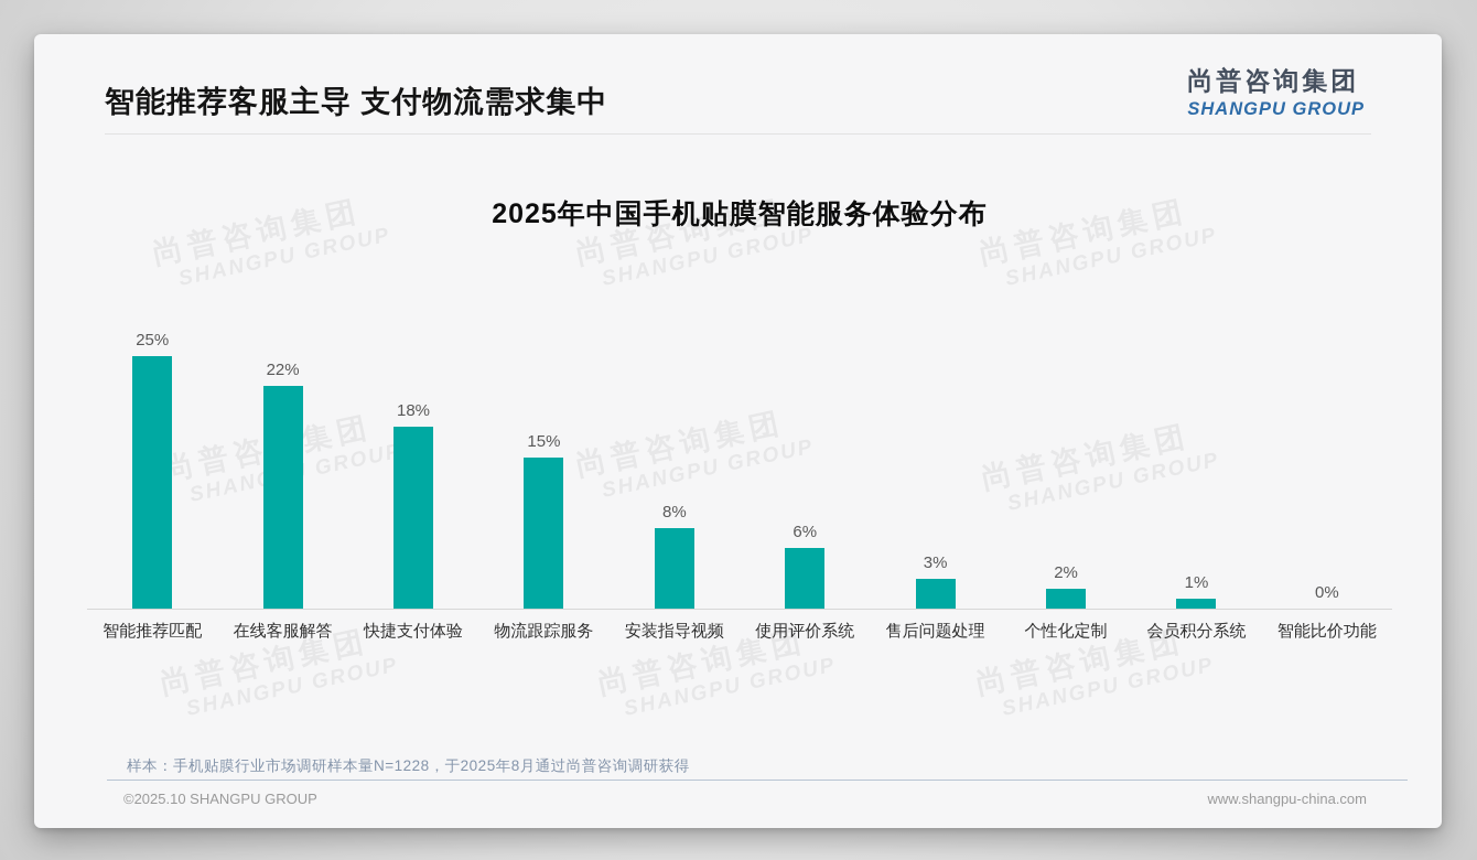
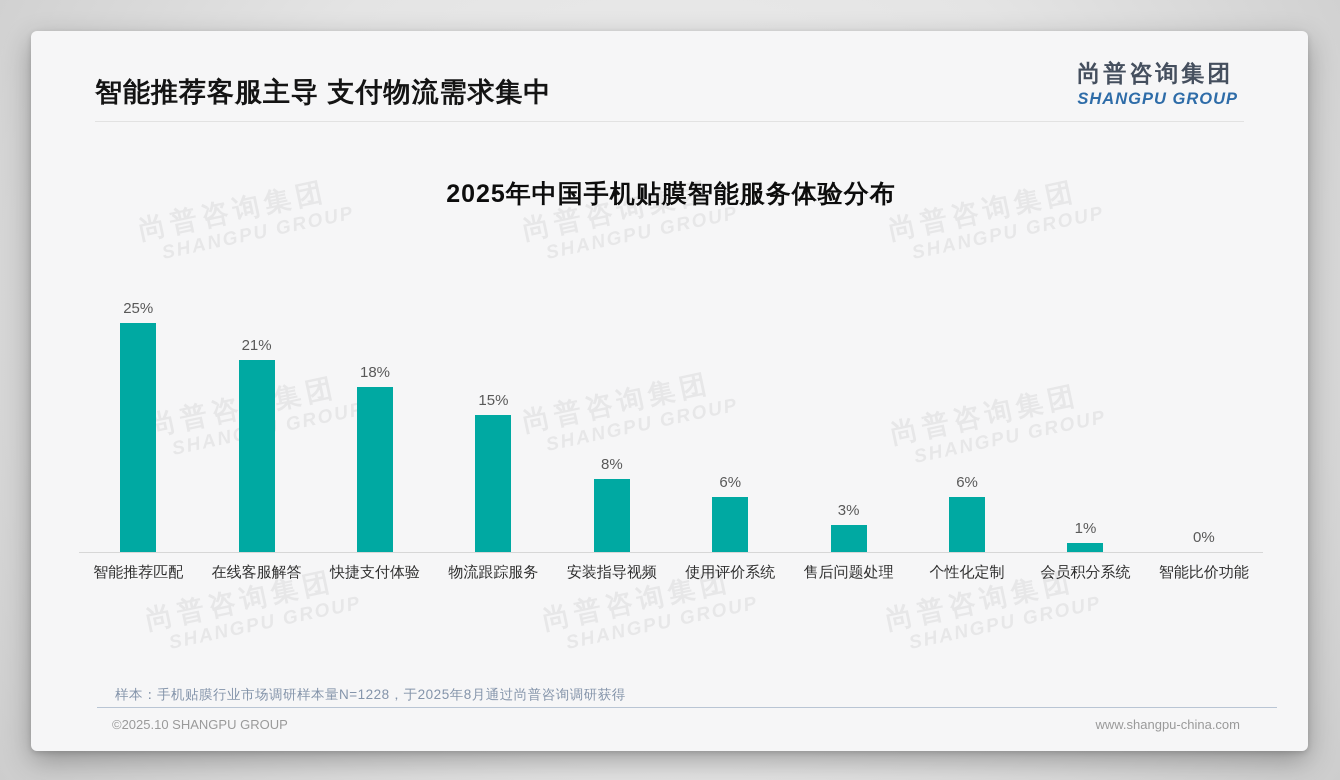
在线客服解答: 22% -> 21%
个性化定制: 2% -> 6%
